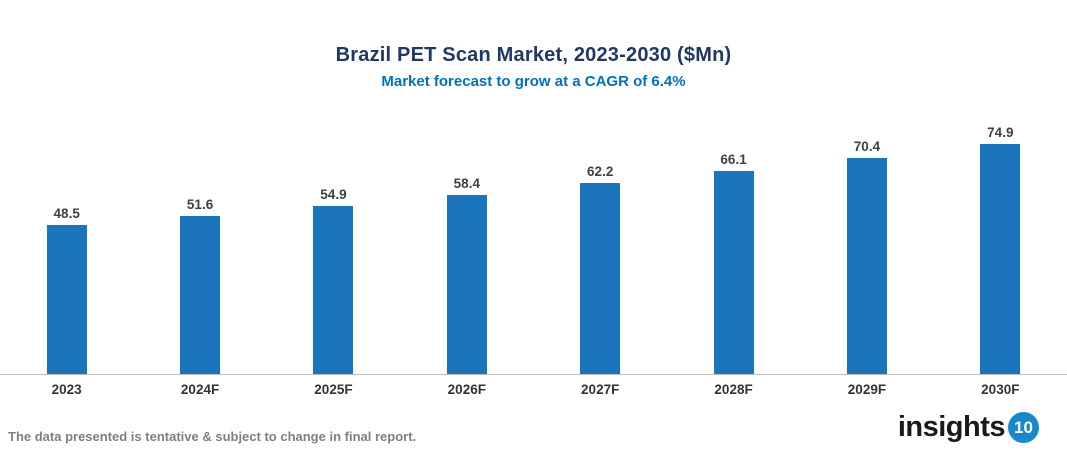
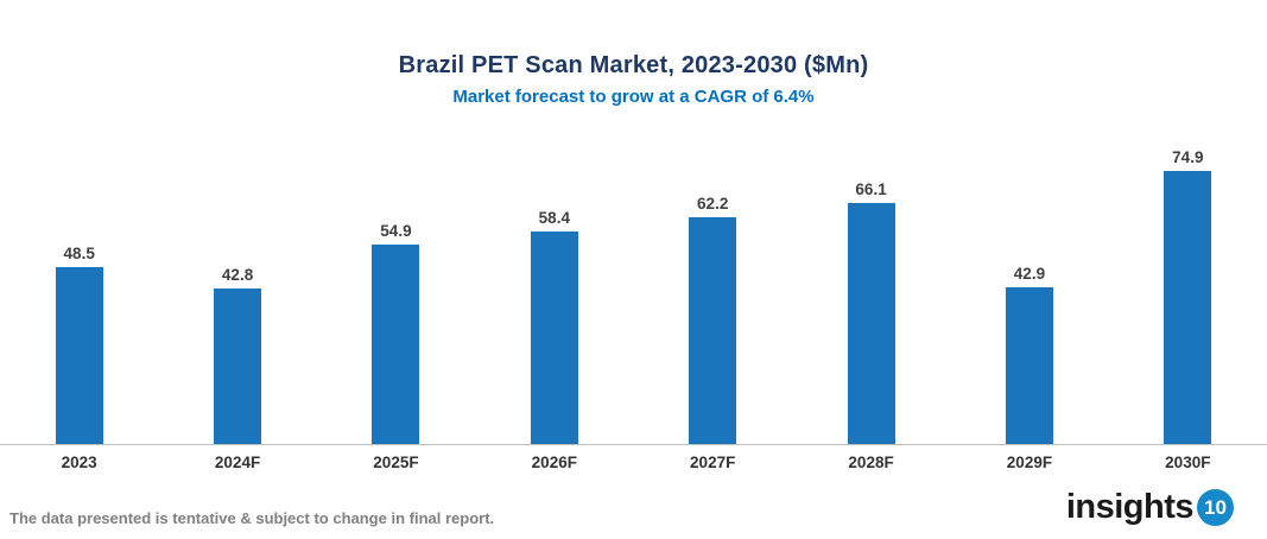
2024F: 51.6 -> 42.8
2029F: 70.4 -> 42.9
